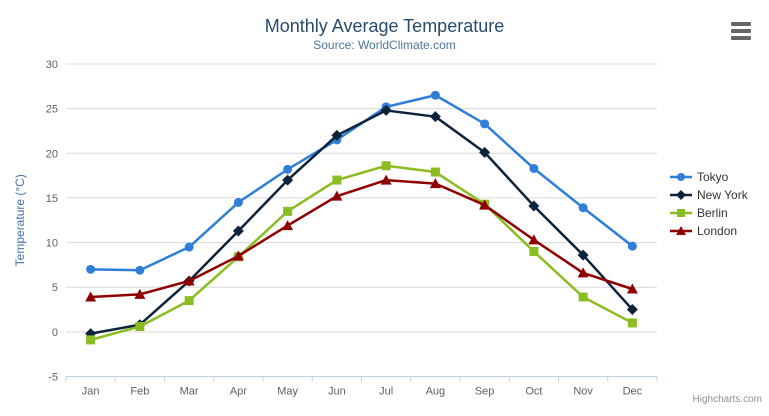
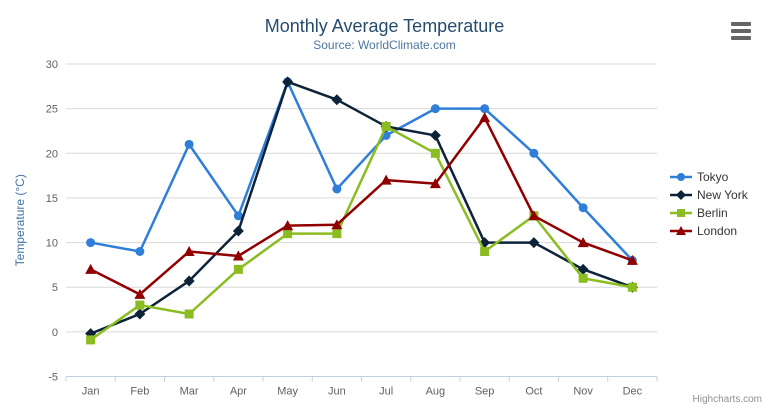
Tokyo/Jan: 7 -> 10
London/Jan: 4 -> 7
Tokyo/Feb: 7 -> 9
New York/Feb: 1 -> 2
Berlin/Feb: 1 -> 3
Tokyo/Mar: 10 -> 21
Berlin/Mar: 4 -> 2
London/Mar: 6 -> 9
Tokyo/Apr: 14 -> 13
Berlin/Apr: 8 -> 7
Tokyo/May: 18 -> 28
New York/May: 17 -> 28
Berlin/May: 14 -> 11
Tokyo/Jun: 22 -> 16
New York/Jun: 22 -> 26
Berlin/Jun: 17 -> 11
London/Jun: 15 -> 12
Tokyo/Jul: 25 -> 22
New York/Jul: 25 -> 23
Berlin/Jul: 19 -> 23
Tokyo/Aug: 26 -> 25
New York/Aug: 24 -> 22
Berlin/Aug: 18 -> 20
Tokyo/Sep: 23 -> 25
New York/Sep: 20 -> 10
Berlin/Sep: 14 -> 9
London/Sep: 14 -> 24
Tokyo/Oct: 18 -> 20
New York/Oct: 14 -> 10
Berlin/Oct: 9 -> 13
London/Oct: 10 -> 13
New York/Nov: 9 -> 7
Berlin/Nov: 4 -> 6
London/Nov: 7 -> 10
Tokyo/Dec: 10 -> 8
New York/Dec: 2 -> 5
Berlin/Dec: 1 -> 5
London/Dec: 5 -> 8
